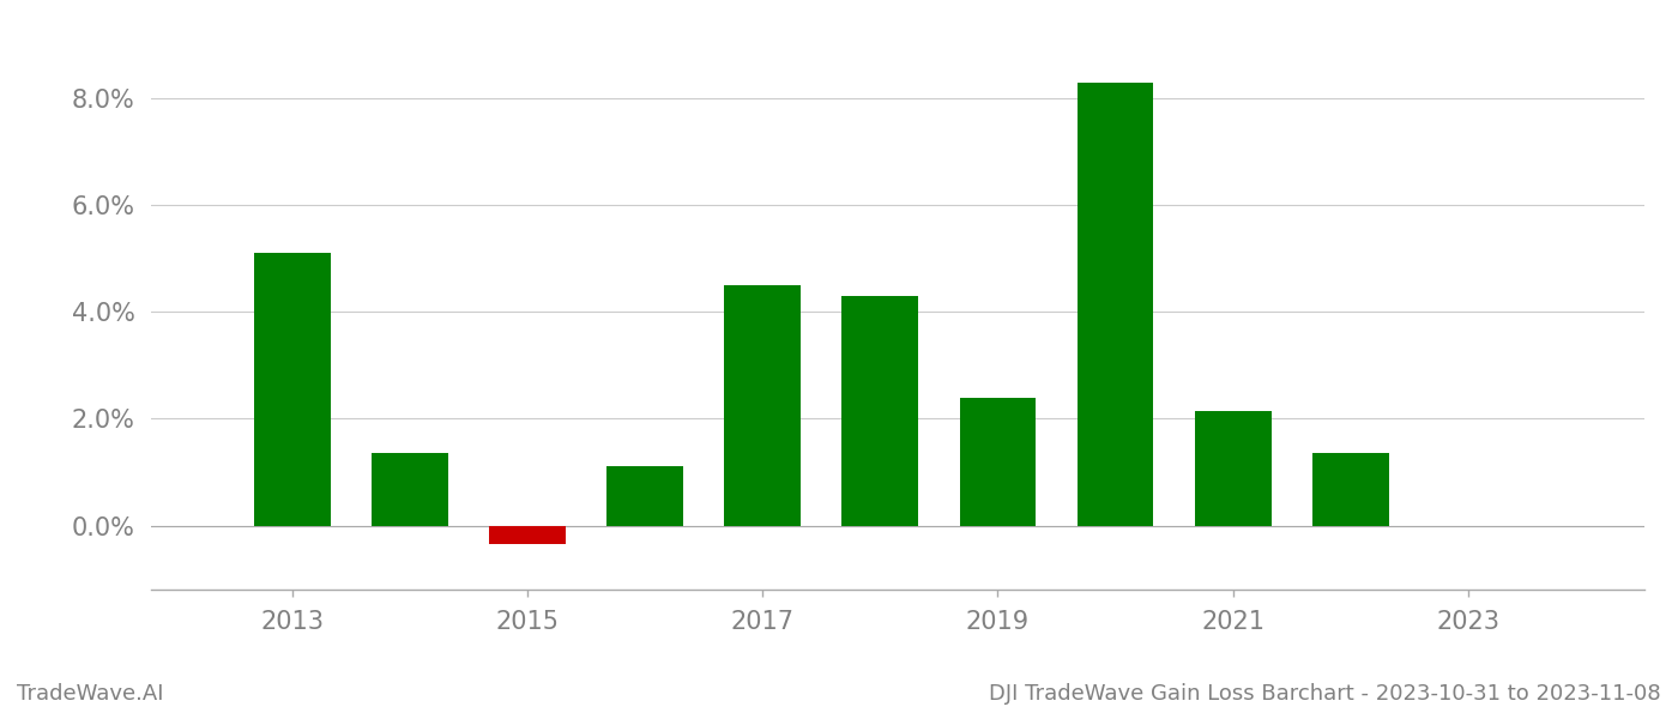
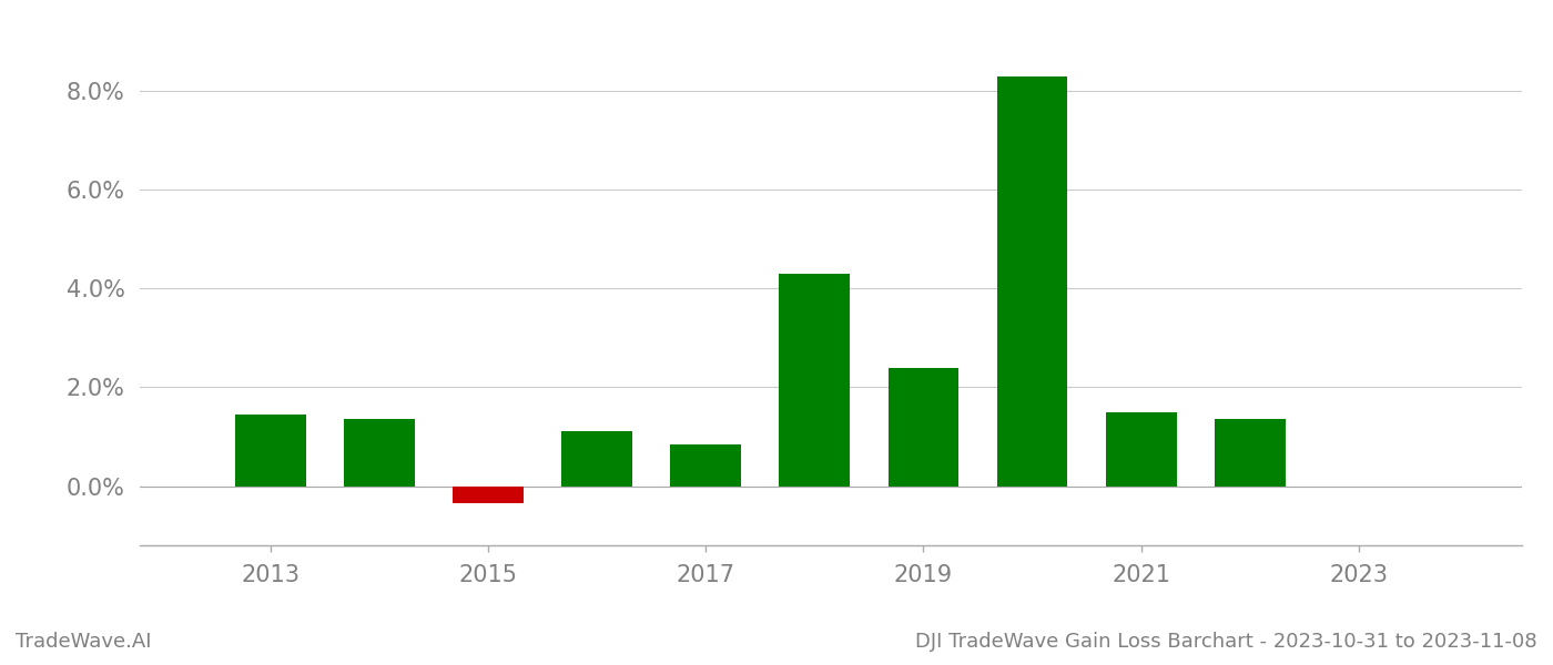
2013: 5.10% -> 1.45%
2017: 4.50% -> 0.85%
2021: 2.15% -> 1.50%
